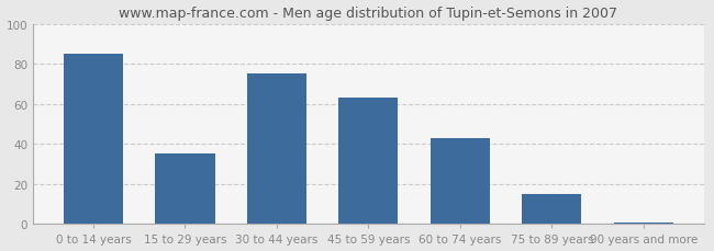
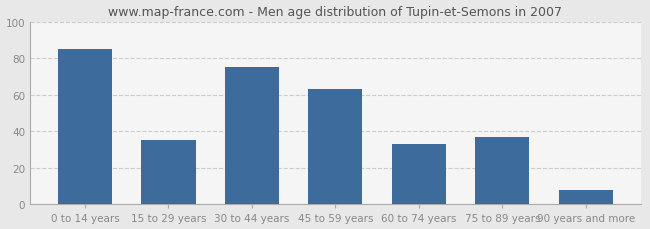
60 to 74 years: 43 -> 33
75 to 89 years: 15 -> 37
90 years and more: 1 -> 8
